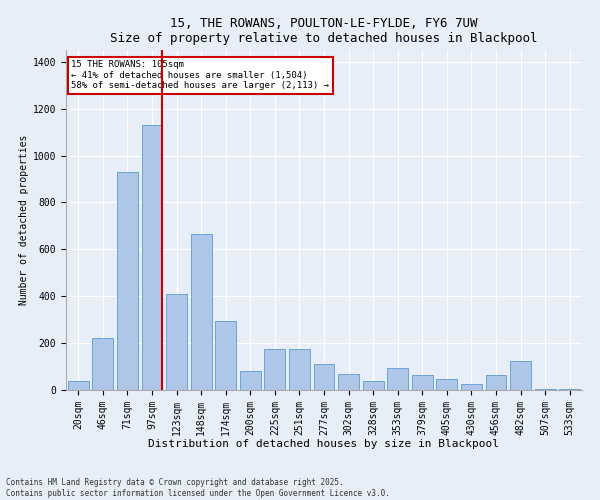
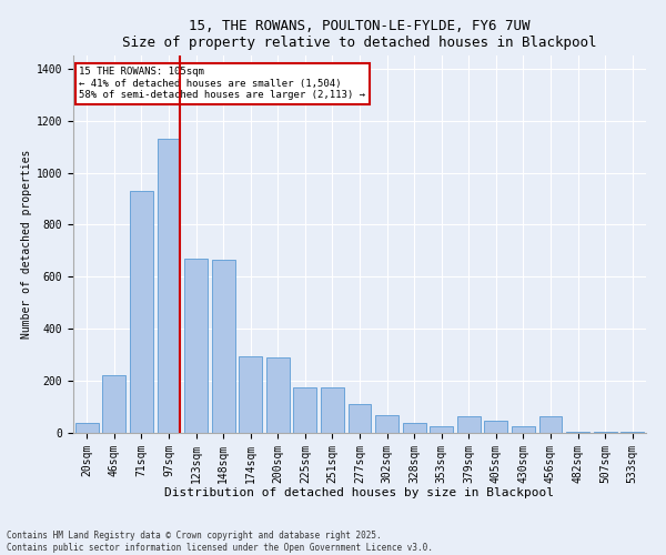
123sqm: 410 -> 670
200sqm: 80 -> 290
353sqm: 95 -> 25
482sqm: 125 -> 5
